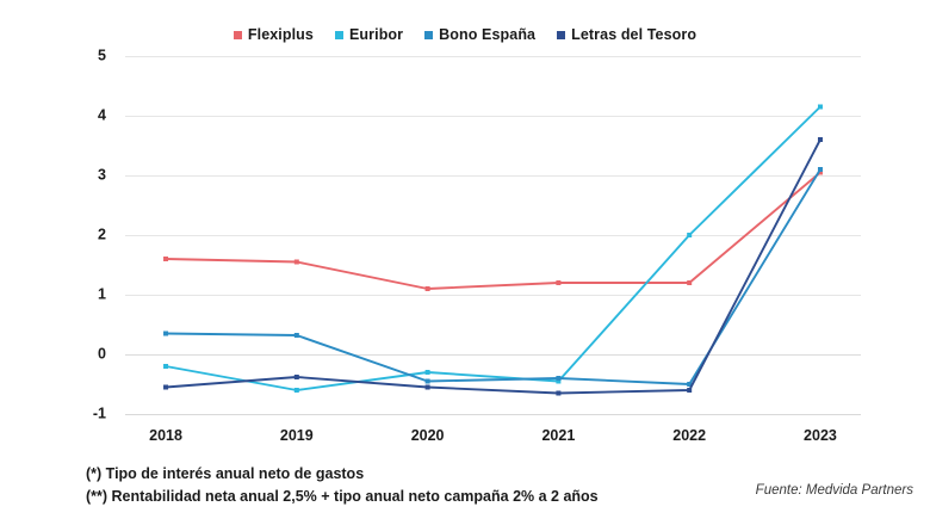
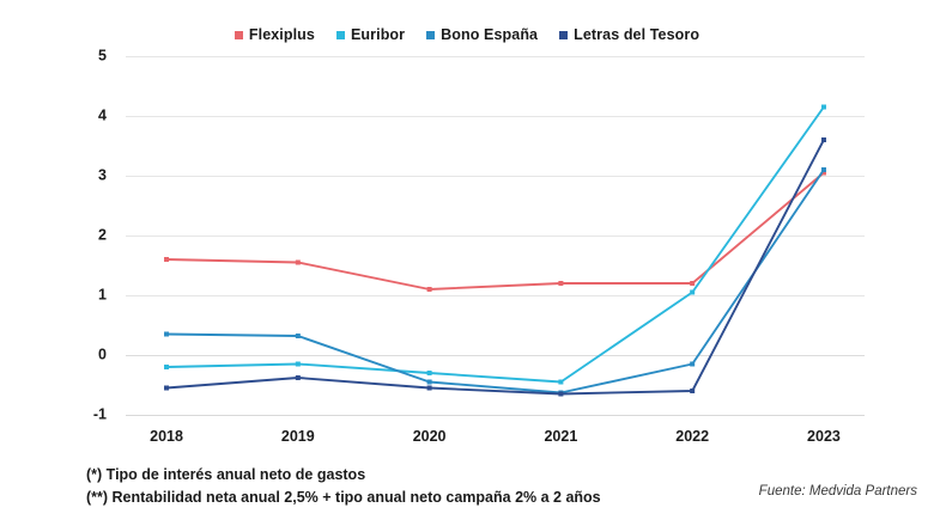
Euribor/2019: -0.6 -> -0.1
Bono España/2021: -0.4 -> -0.6
Euribor/2022: 2.0 -> 1.1
Bono España/2022: -0.5 -> -0.1
